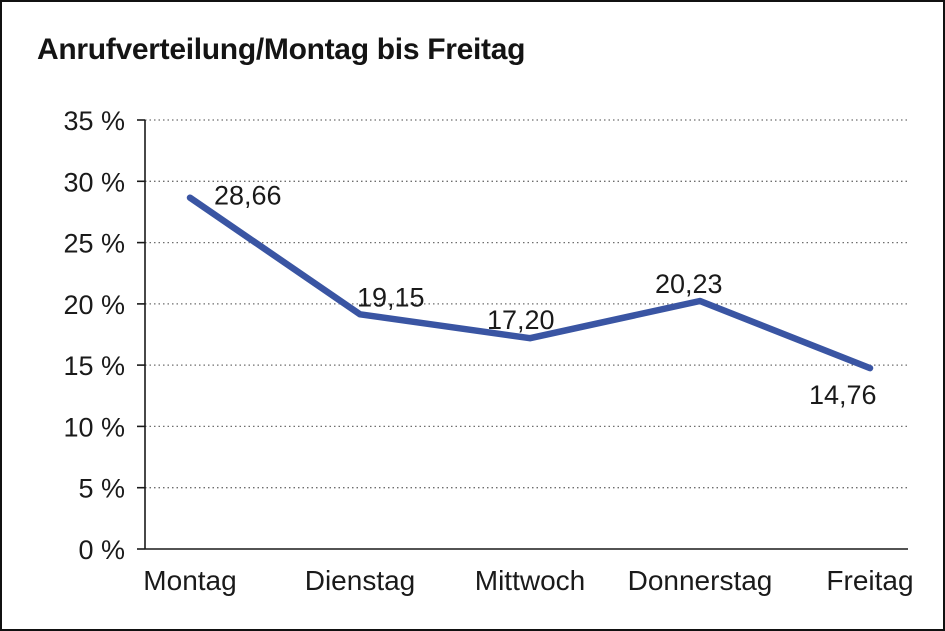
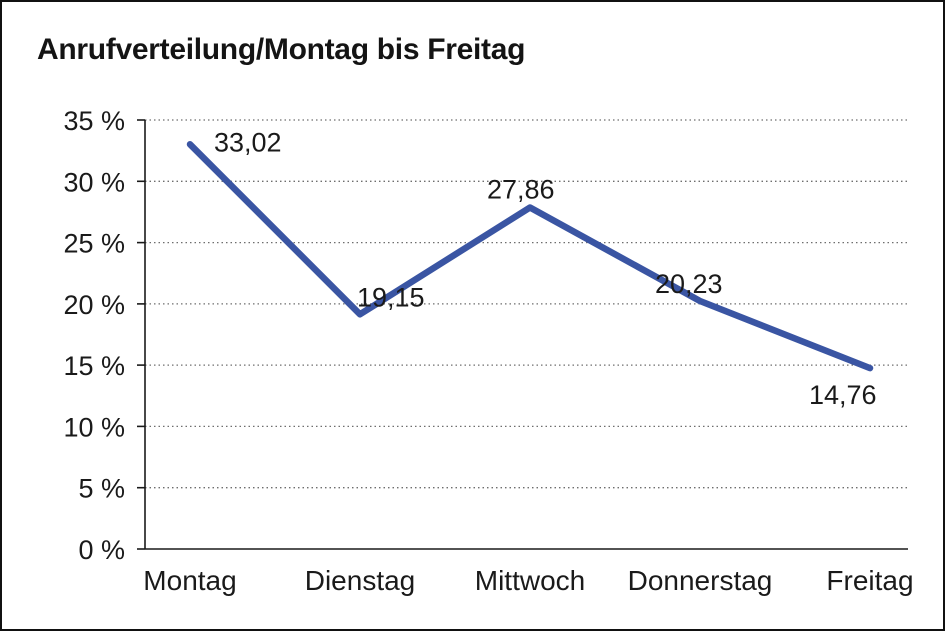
Montag: 28,66 -> 33,02
Mittwoch: 17,20 -> 27,86
